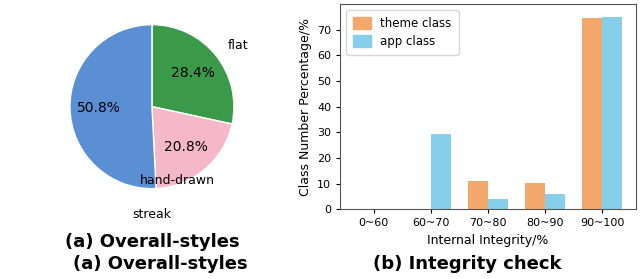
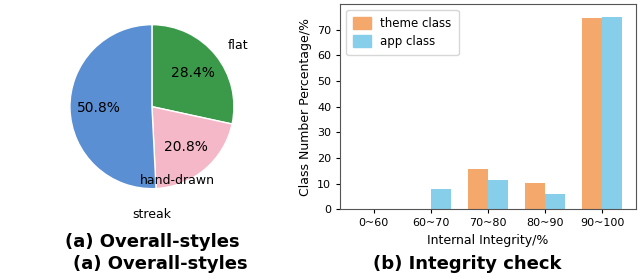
app class/60~70: 29.5 -> 7.8
theme class/70~80: 11.0 -> 15.5
app class/70~80: 4.0 -> 11.5
